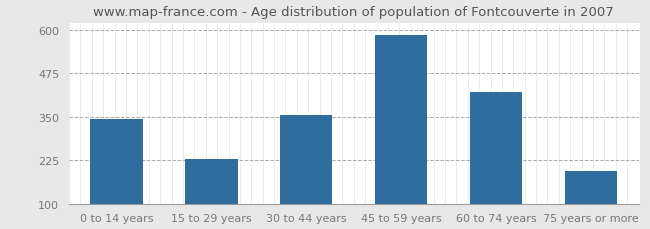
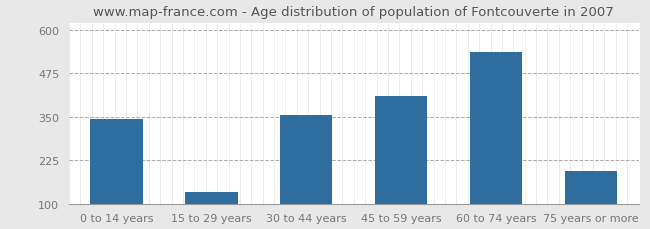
15 to 29 years: 228 -> 135
45 to 59 years: 585 -> 410
60 to 74 years: 420 -> 535
